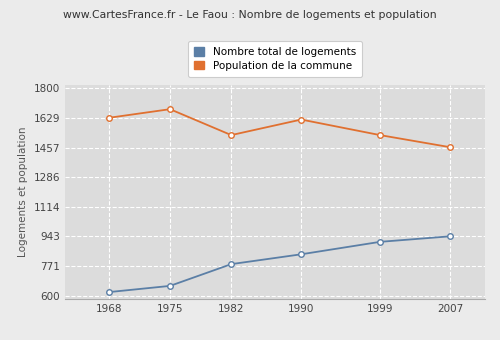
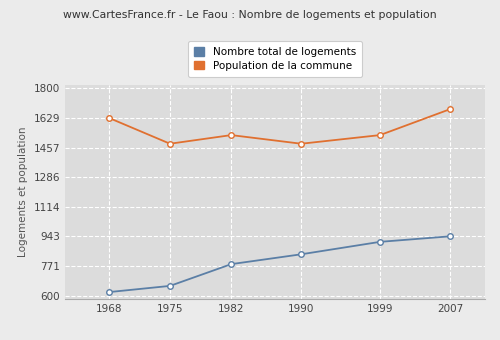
Population de la commune/1975: 1680 -> 1480
Population de la commune/1990: 1620 -> 1480
Population de la commune/2007: 1460 -> 1680
